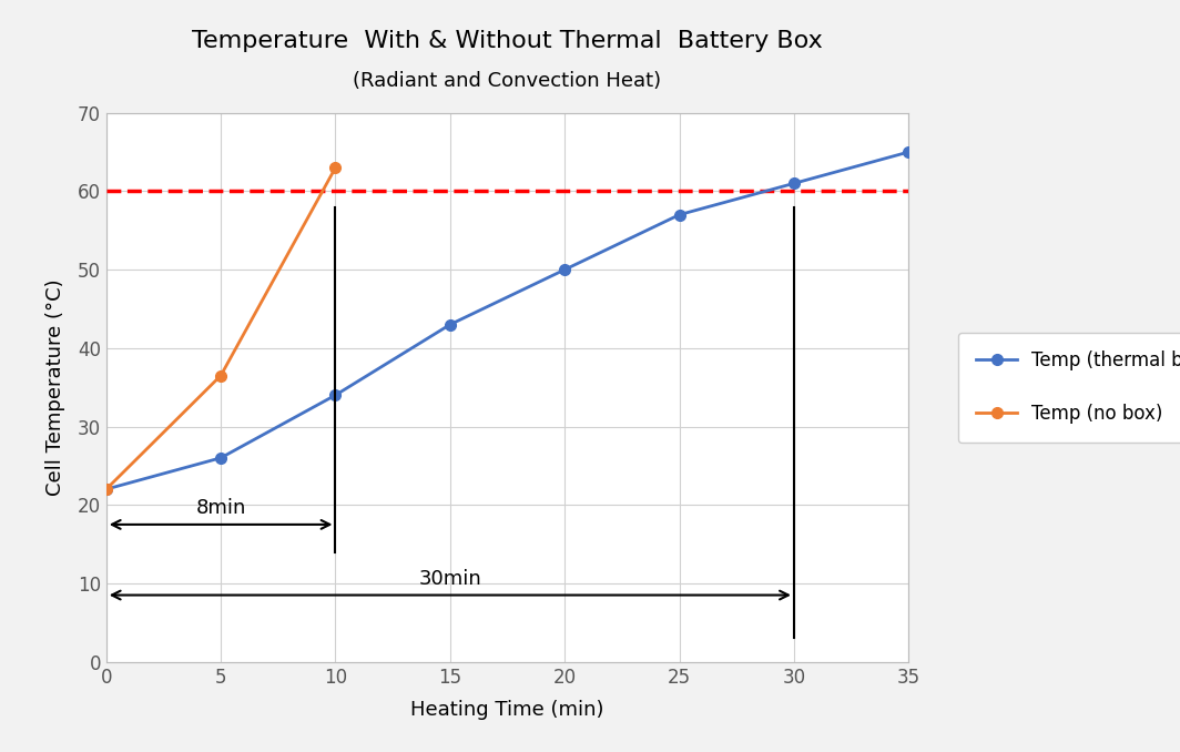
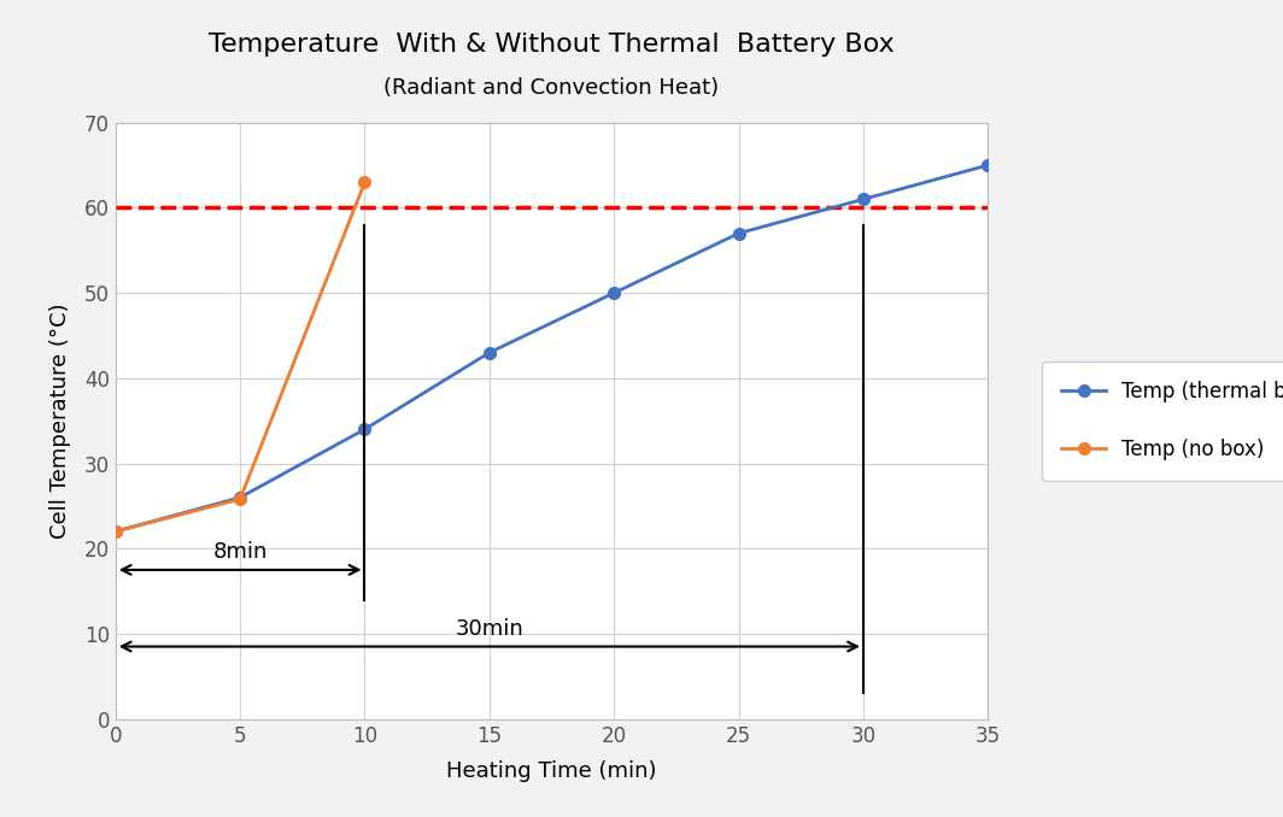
Temp (no box)/5: 36.5 -> 25.8
